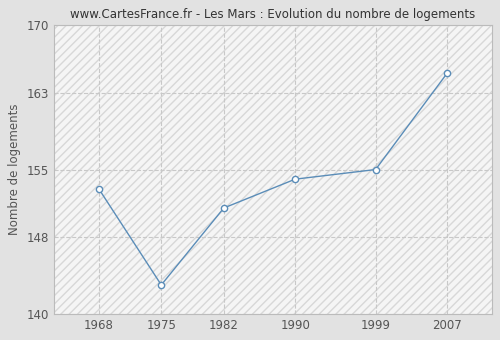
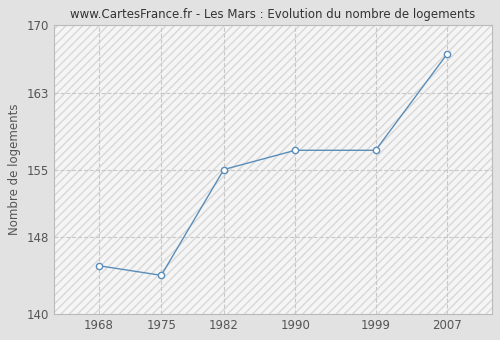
1968: 153 -> 145
1975: 143 -> 144
1982: 151 -> 155
1990: 154 -> 157
1999: 155 -> 157
2007: 165 -> 167
